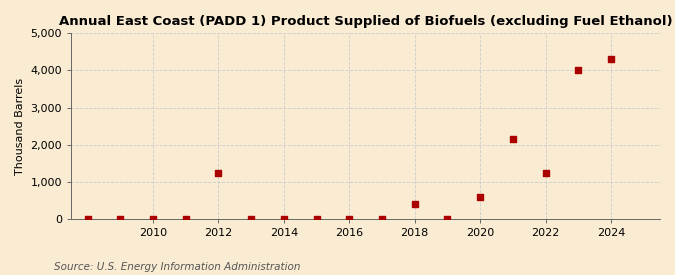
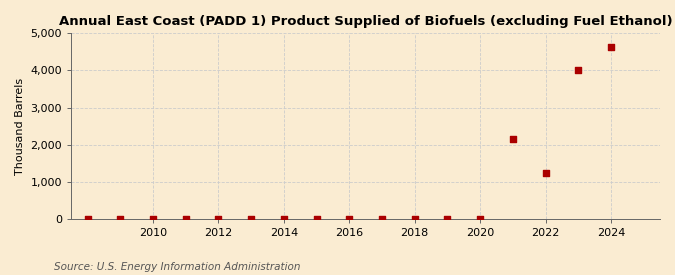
2012: 1,250 -> 10
2018: 400 -> 10
2020: 600 -> 0
2024: 4,300 -> 4,620
